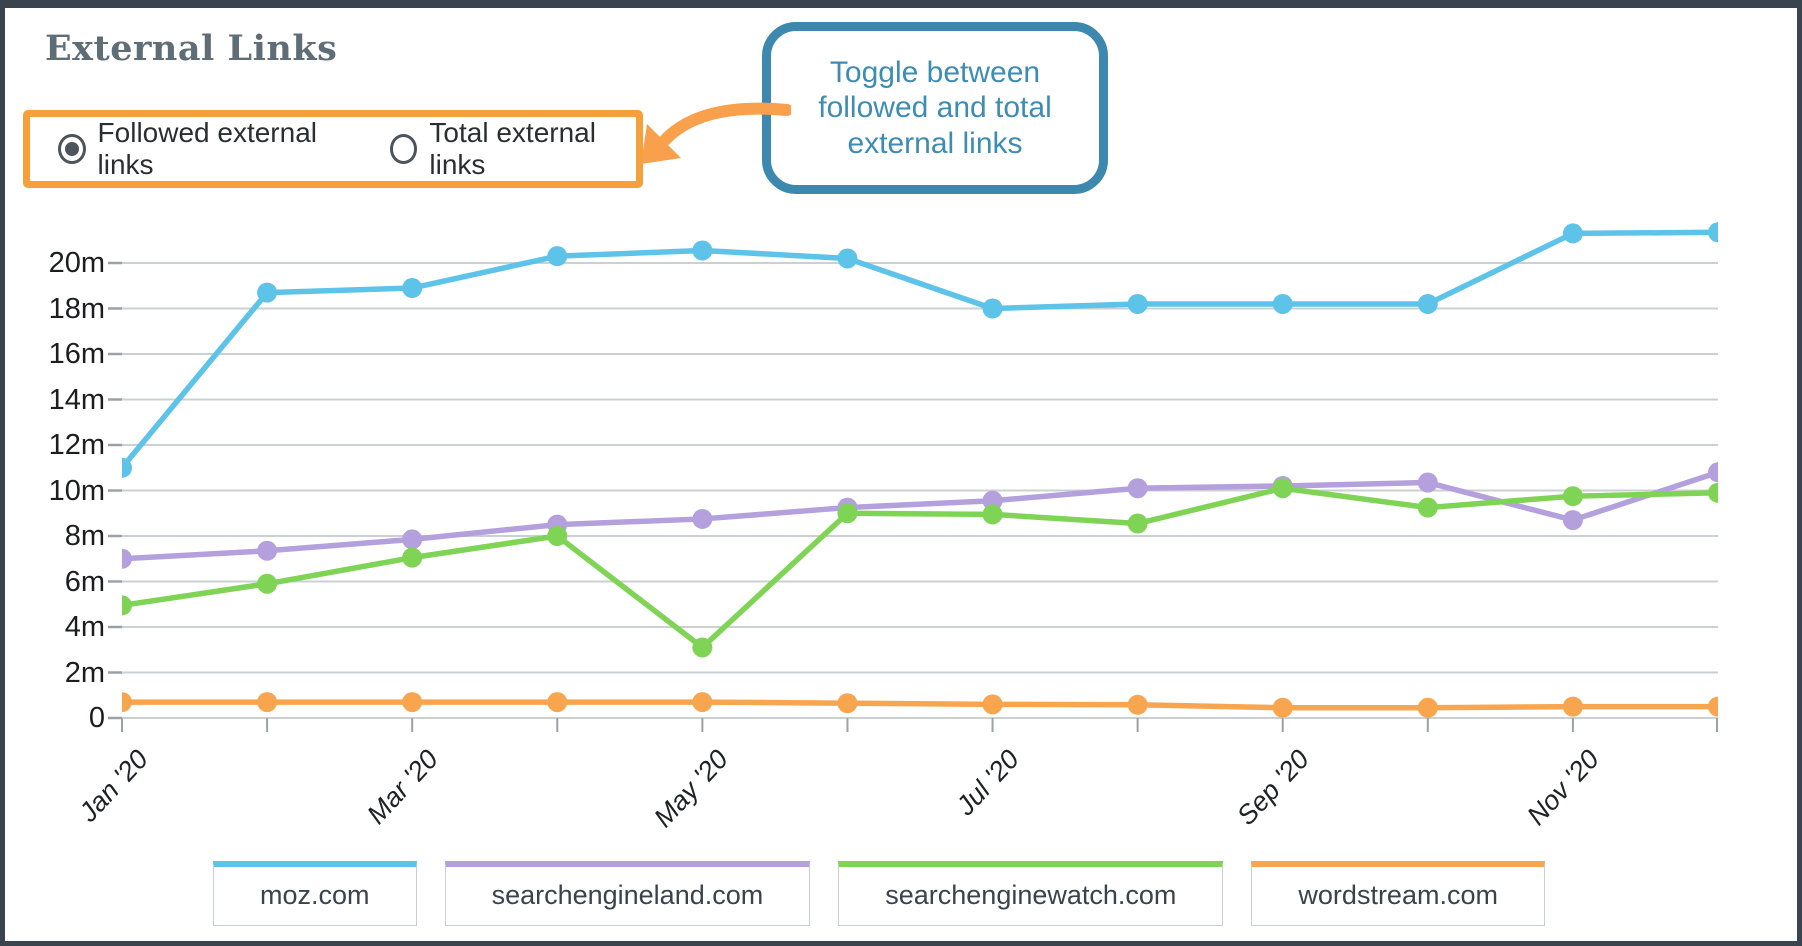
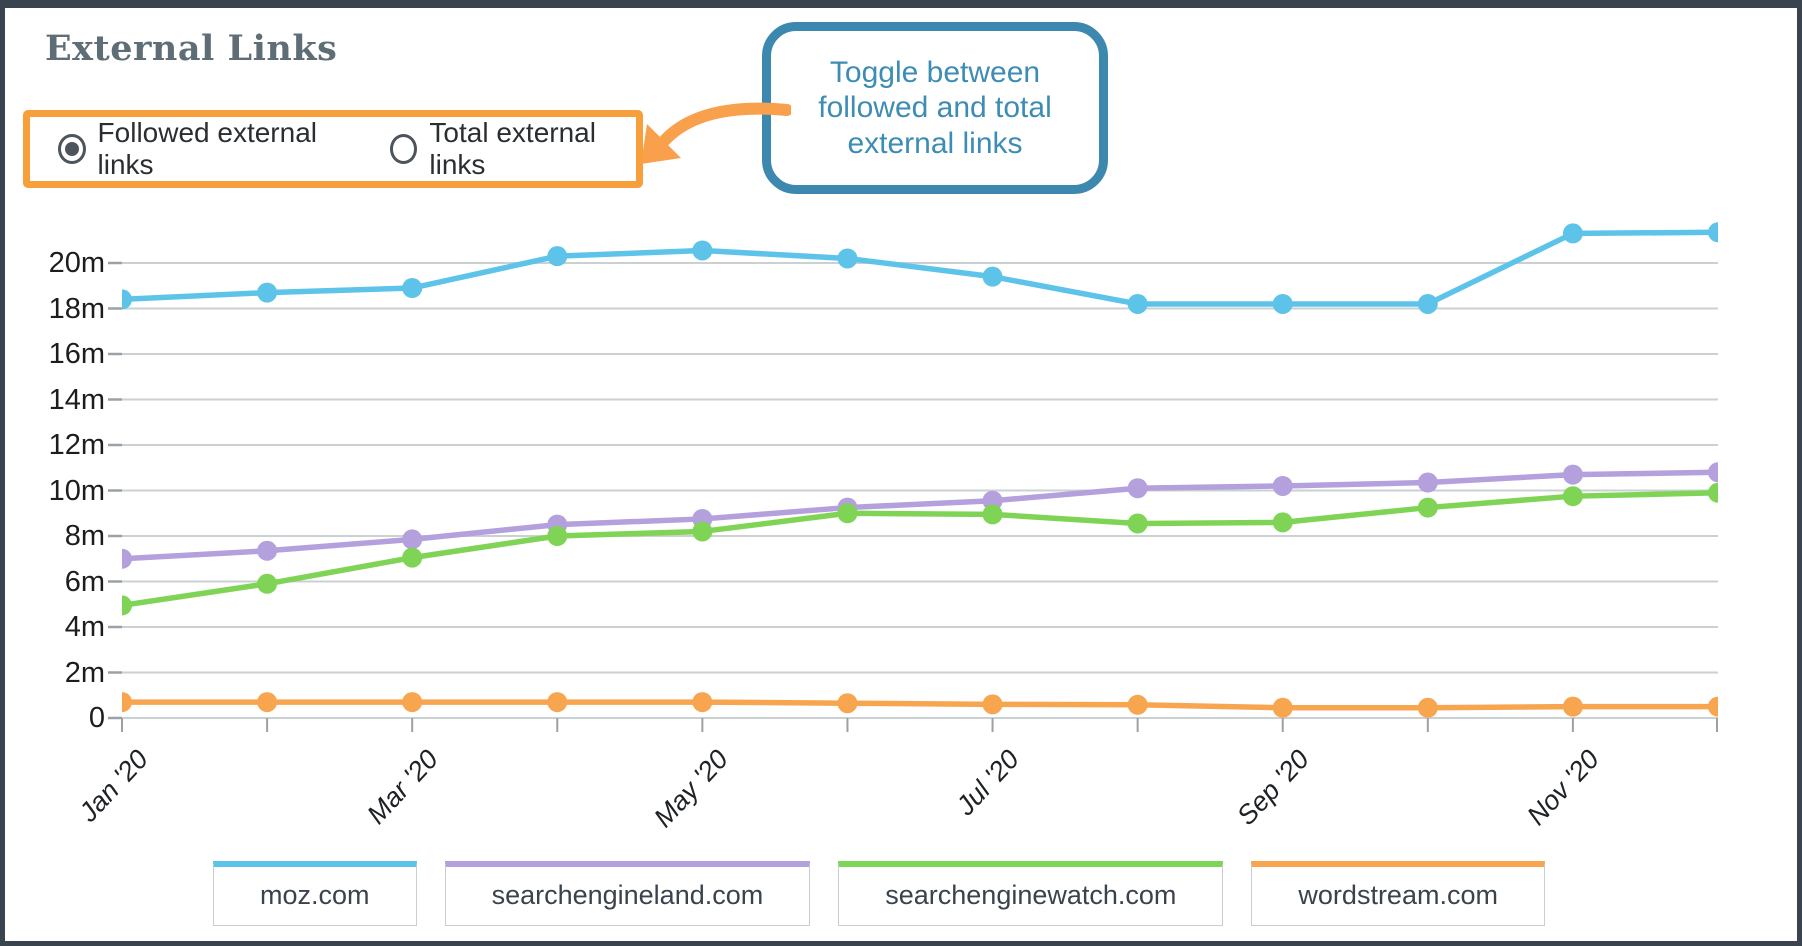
moz.com/Jan '20: 11.0m -> 18.4m
searchenginewatch.com/May '20: 3.1m -> 8.2m
moz.com/Jul '20: 18.0m -> 19.4m
searchenginewatch.com/Sep '20: 10.1m -> 8.6m
searchengineland.com/Nov '20: 8.7m -> 10.7m
